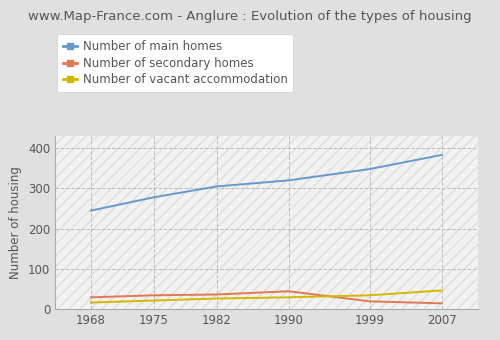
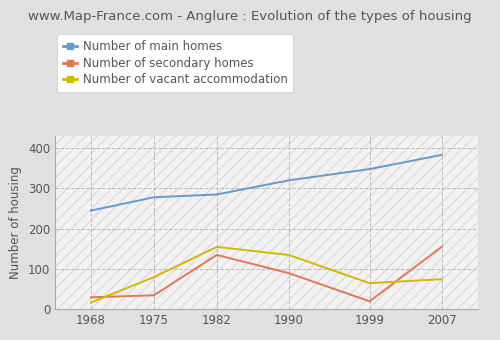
Number of vacant accommodation/1975: 22 -> 80
Number of main homes/1982: 305 -> 285
Number of secondary homes/1982: 37 -> 135
Number of vacant accommodation/1982: 27 -> 155
Number of secondary homes/1990: 45 -> 90
Number of vacant accommodation/1990: 30 -> 135
Number of vacant accommodation/1999: 35 -> 65
Number of secondary homes/2007: 15 -> 155
Number of vacant accommodation/2007: 47 -> 75
